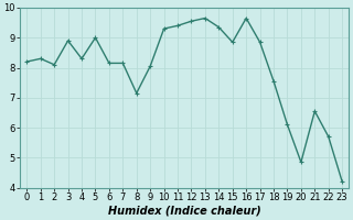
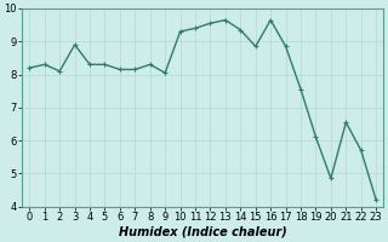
5: 9.00 -> 8.30
8: 7.15 -> 8.30
